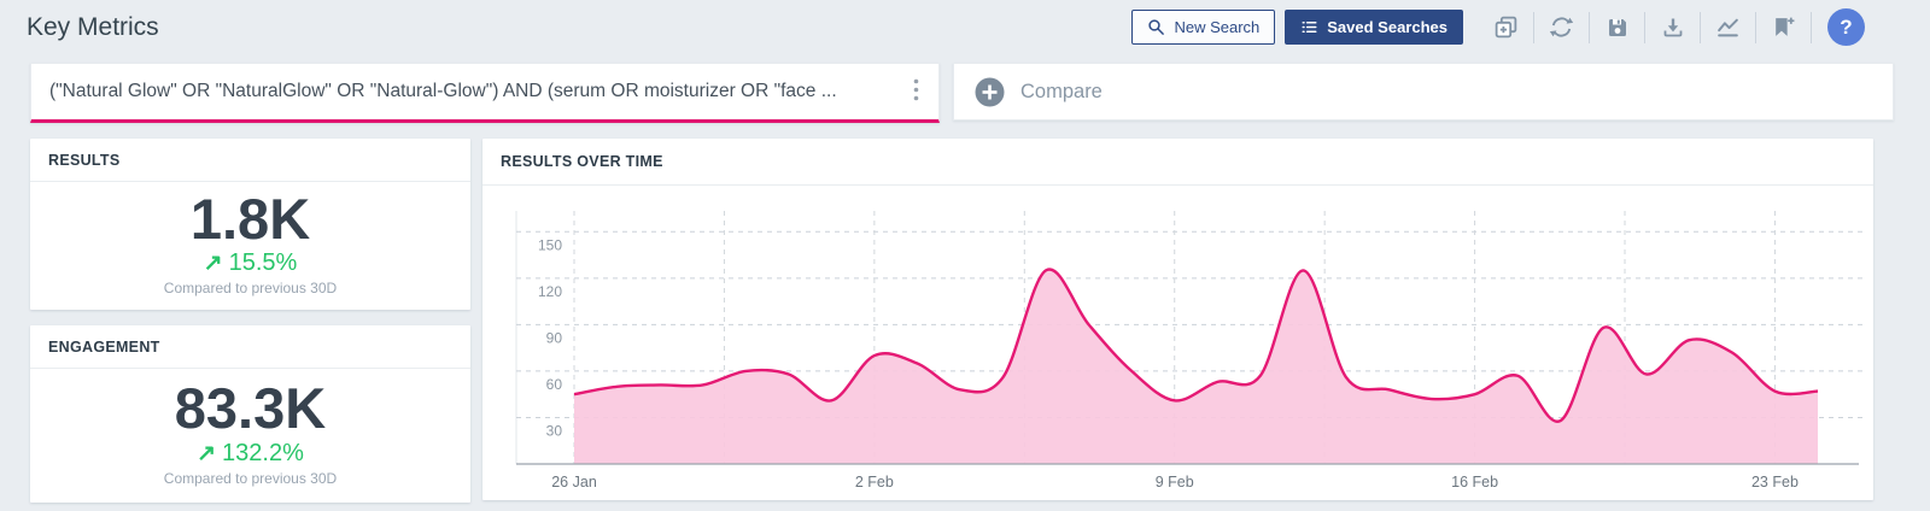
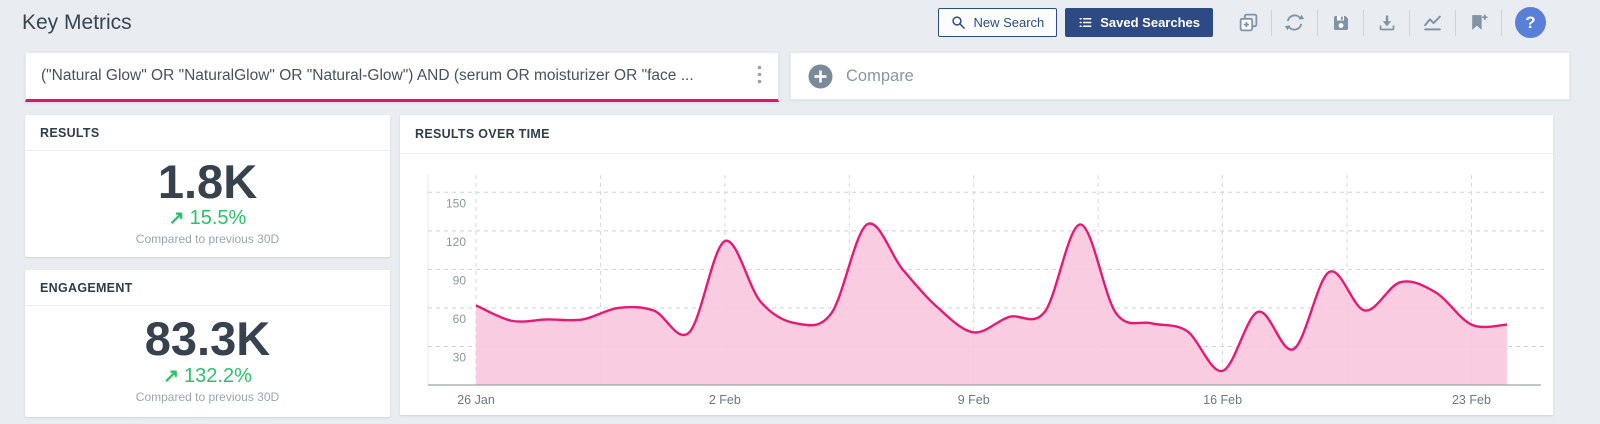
26 Jan: 45 -> 62
2 Feb: 70 -> 112
16 Feb: 45 -> 11
